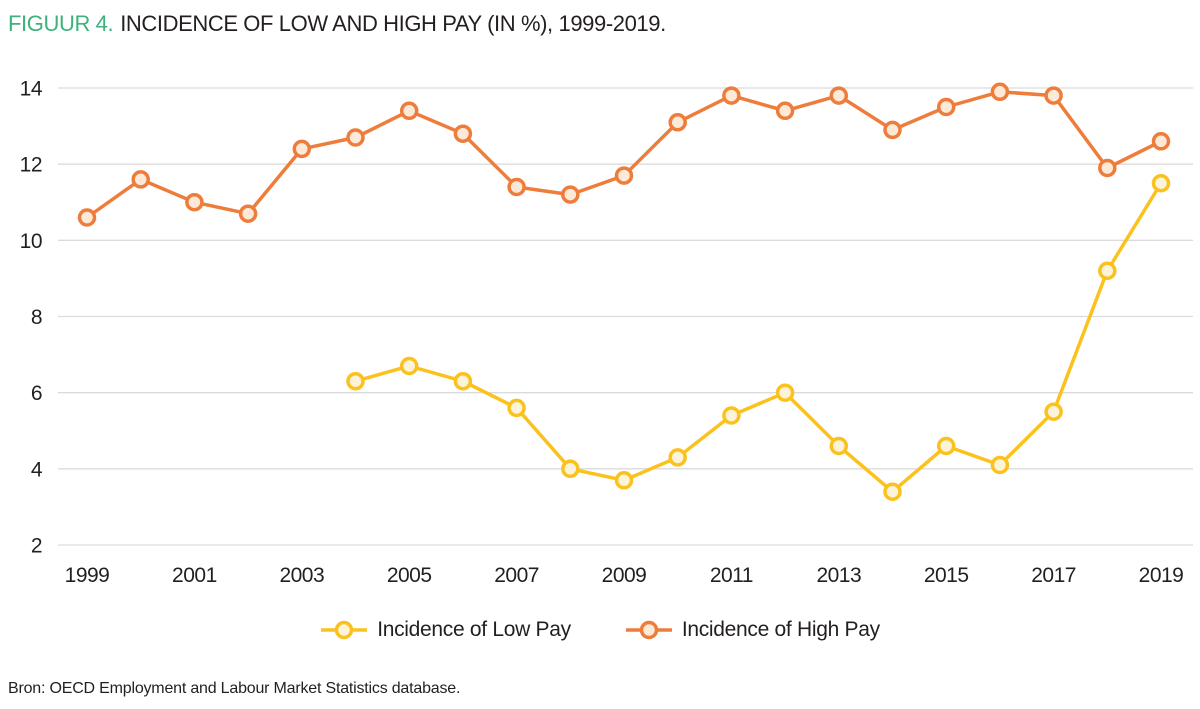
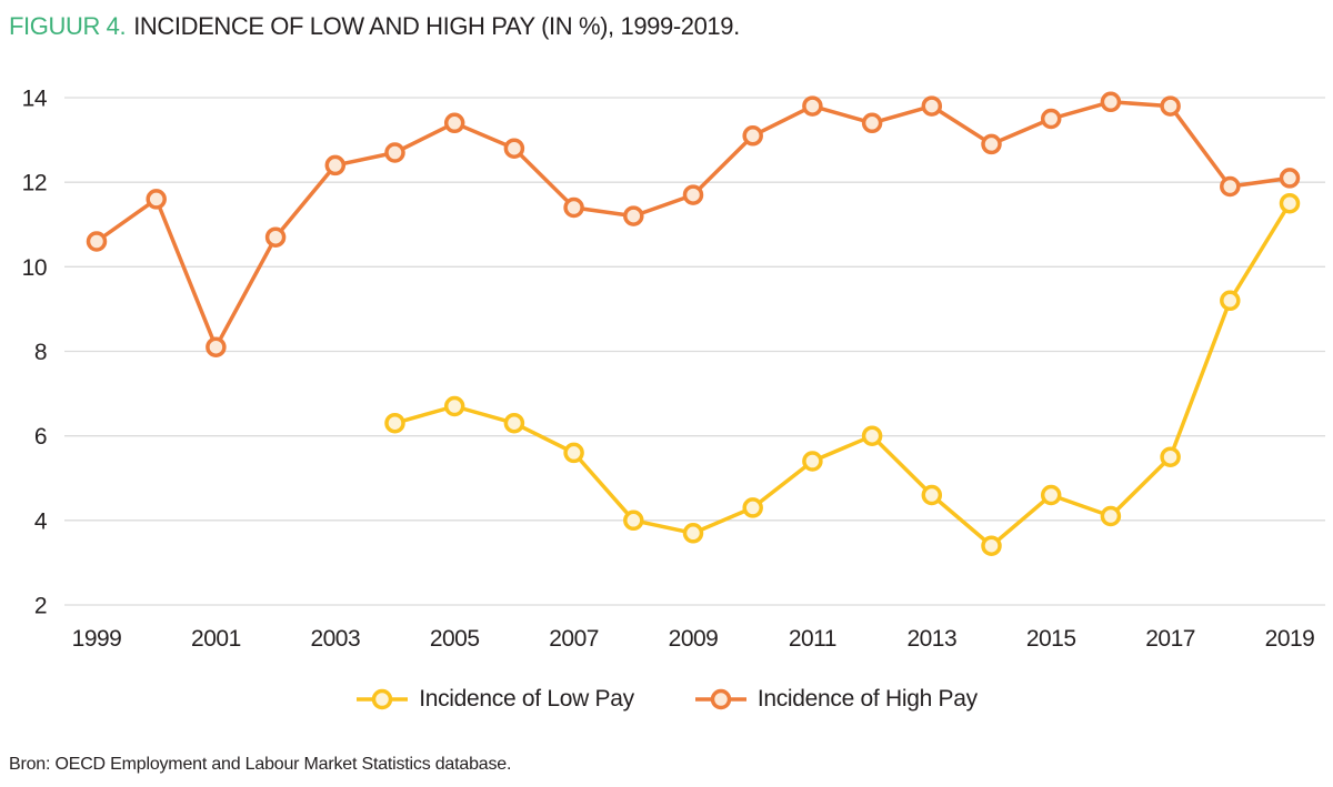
Incidence of High Pay/2001: 11.0 -> 8.1
Incidence of High Pay/2019: 12.6 -> 12.1
